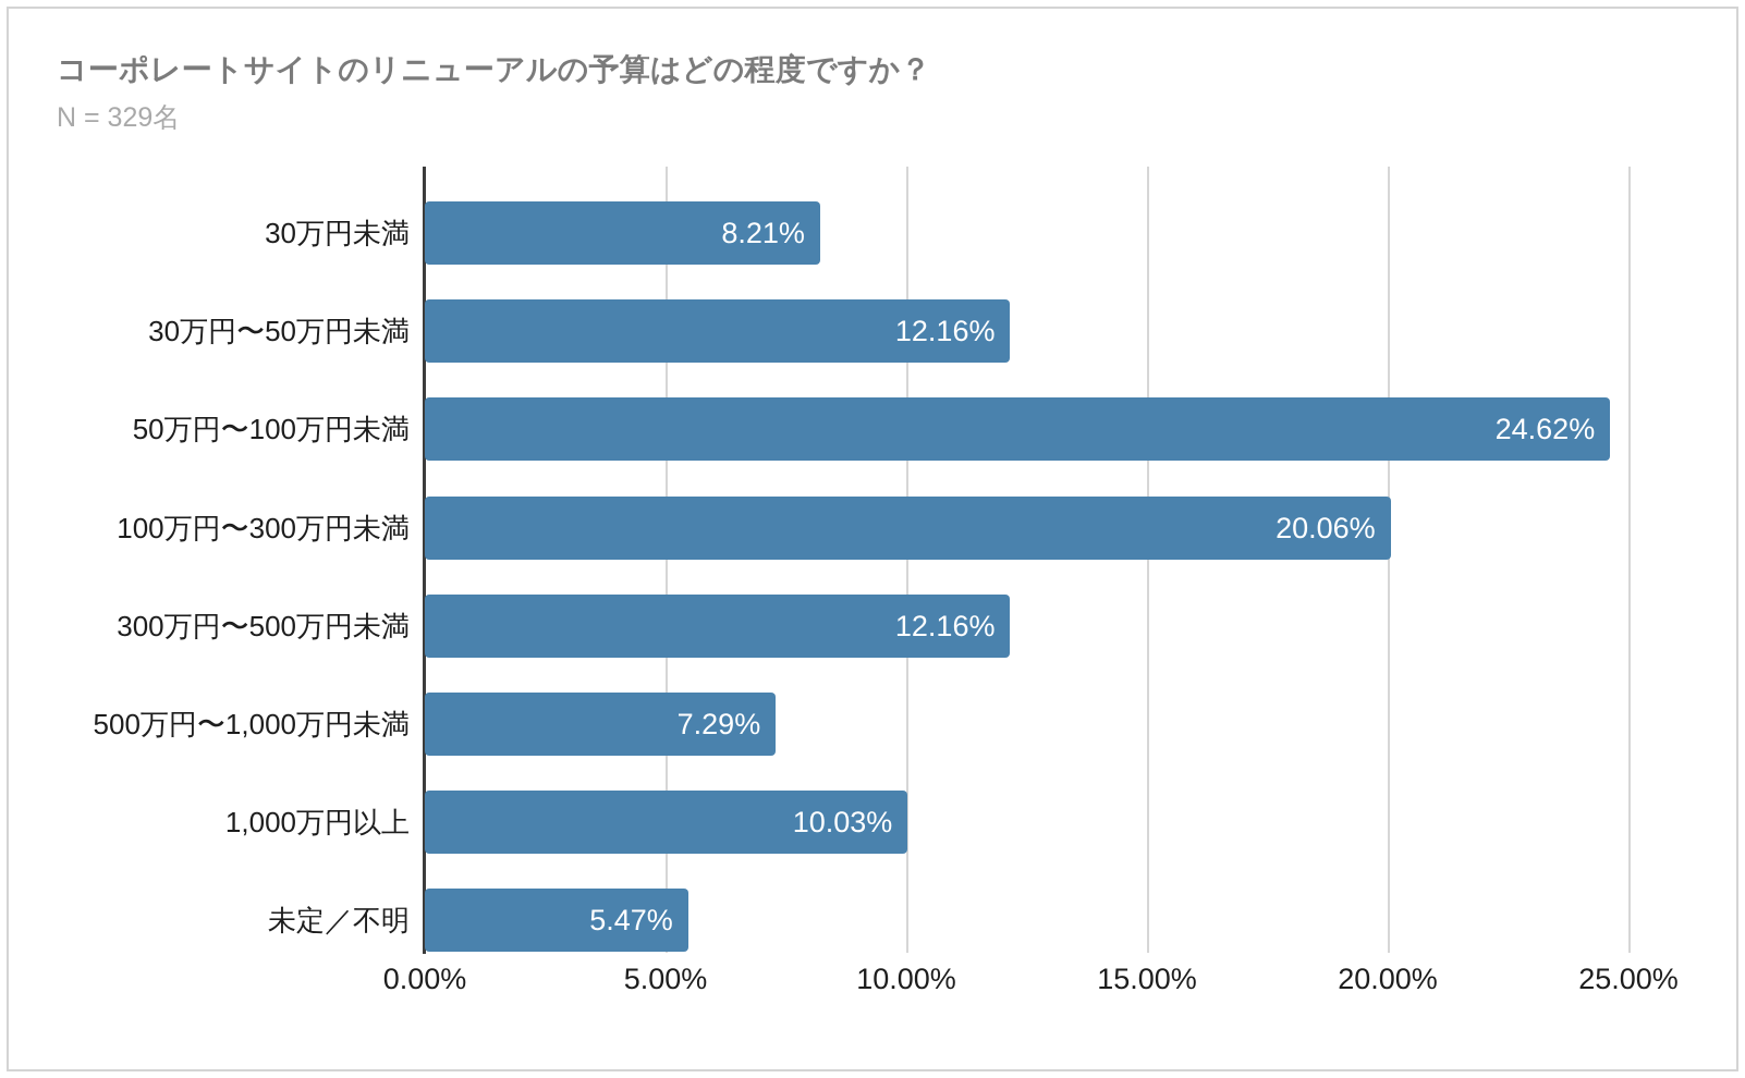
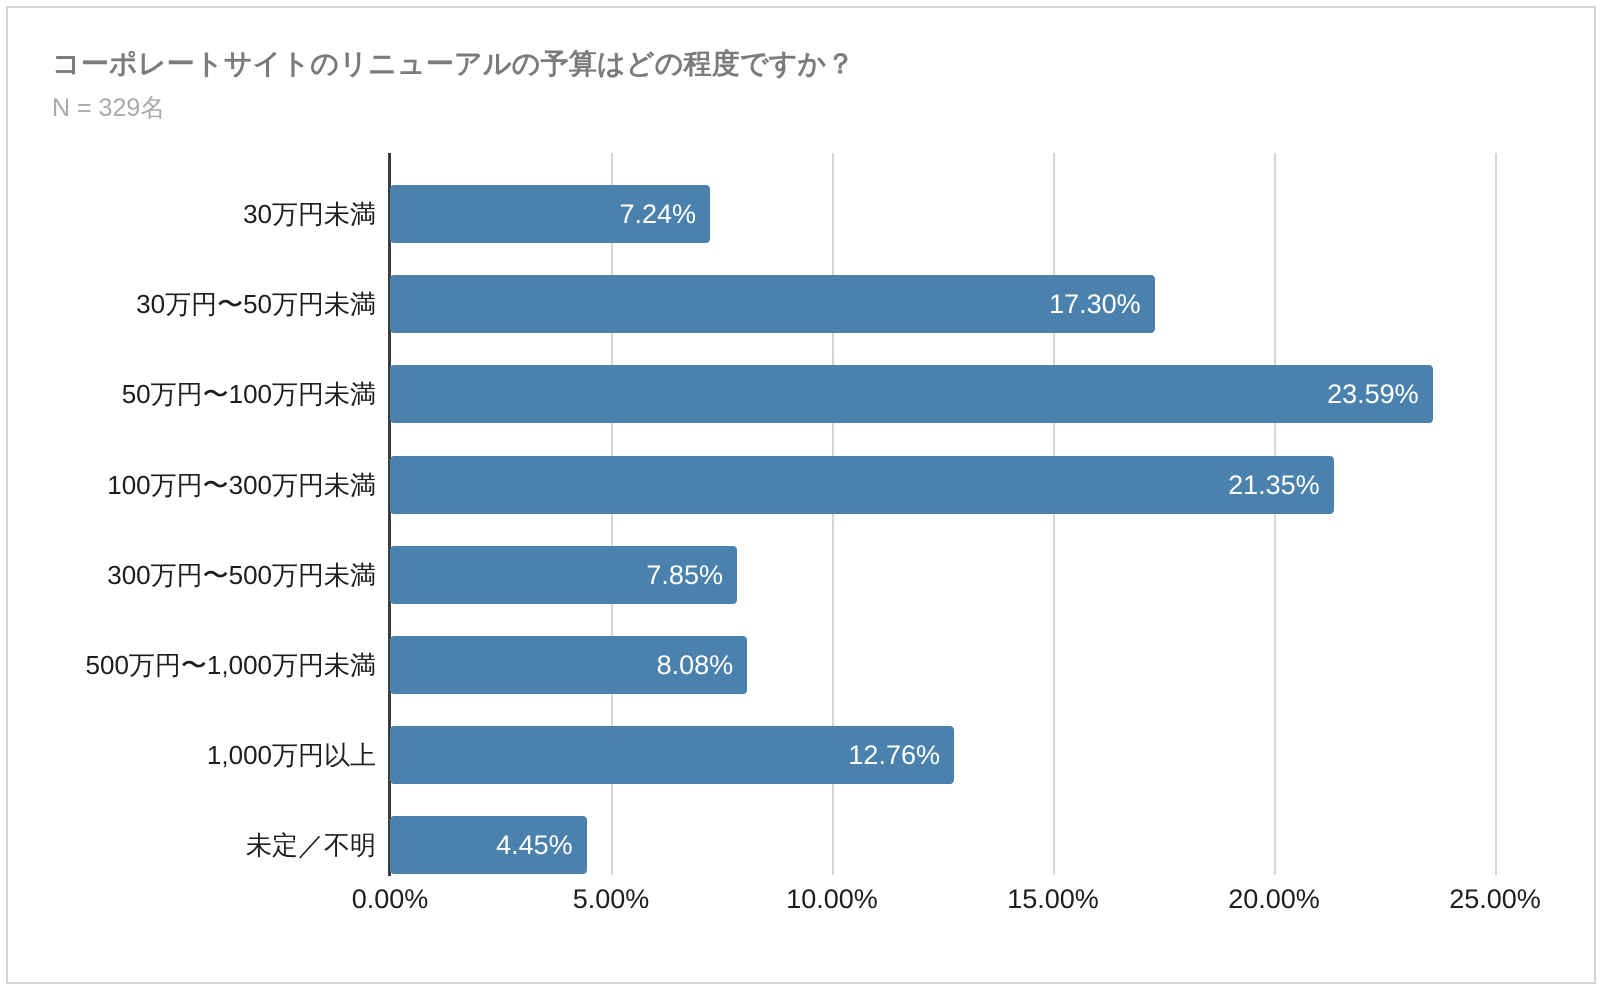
30万円未満: 8.21% -> 7.24%
30万円〜50万円未満: 12.16% -> 17.30%
50万円〜100万円未満: 24.62% -> 23.59%
100万円〜300万円未満: 20.06% -> 21.35%
300万円〜500万円未満: 12.16% -> 7.85%
500万円〜1,000万円未満: 7.29% -> 8.08%
1,000万円以上: 10.03% -> 12.76%
未定／不明: 5.47% -> 4.45%
